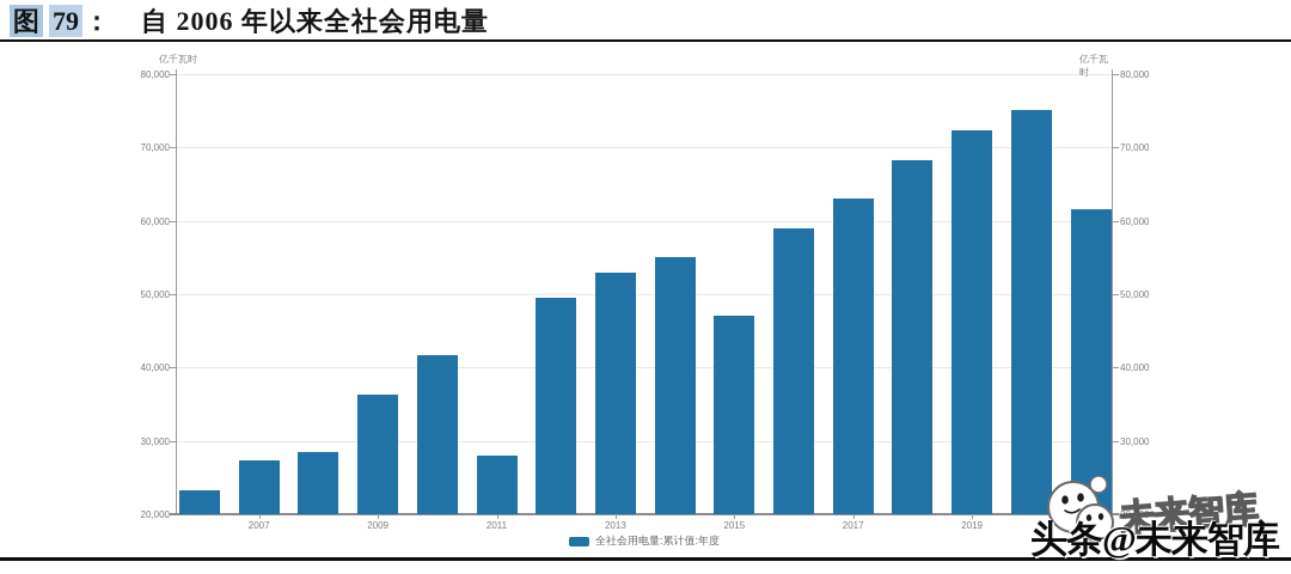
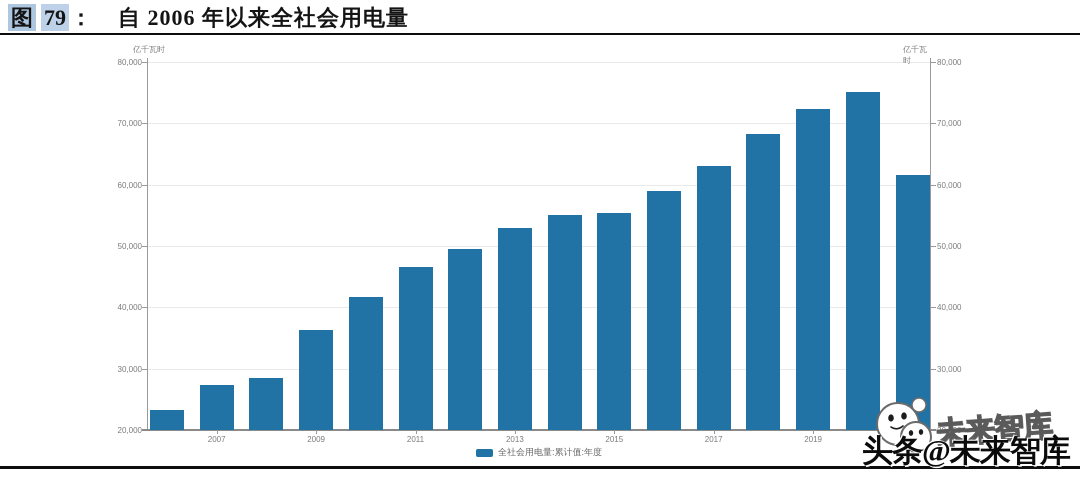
2011: 28000 -> 47000
2015: 47000 -> 55000
